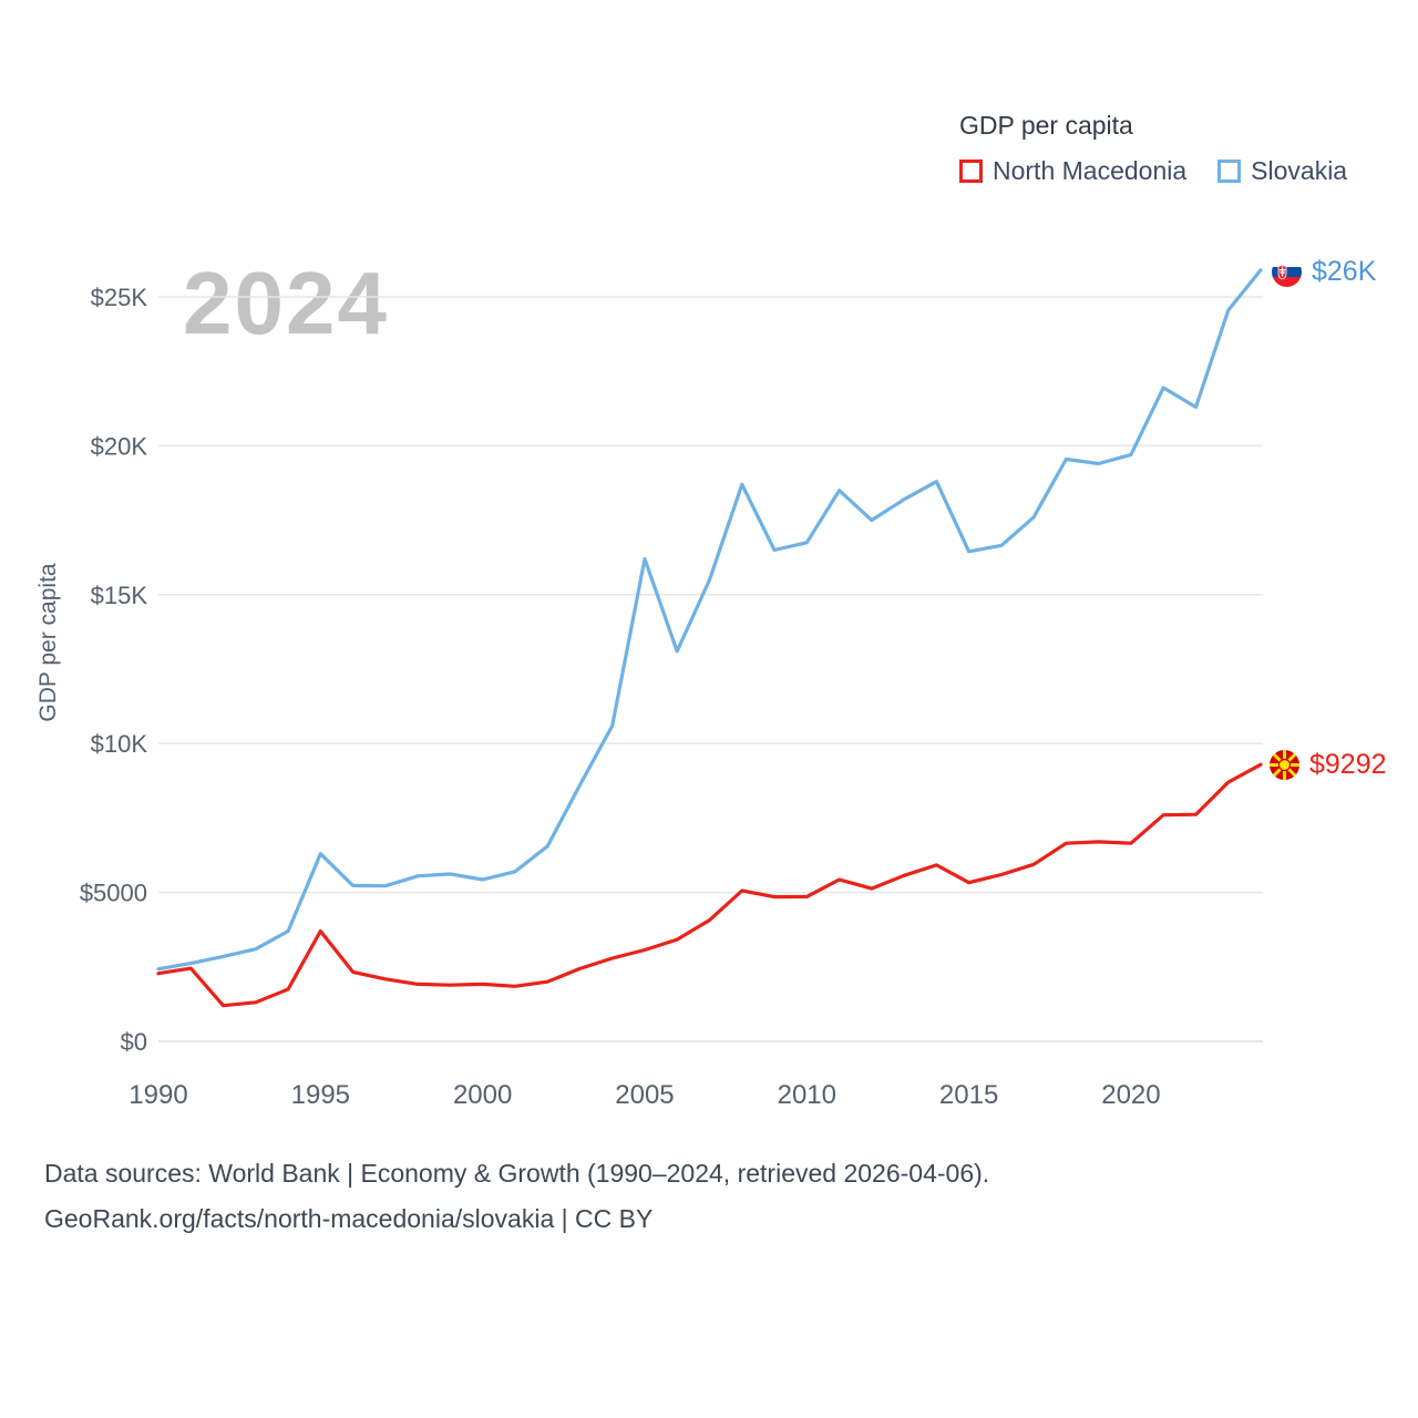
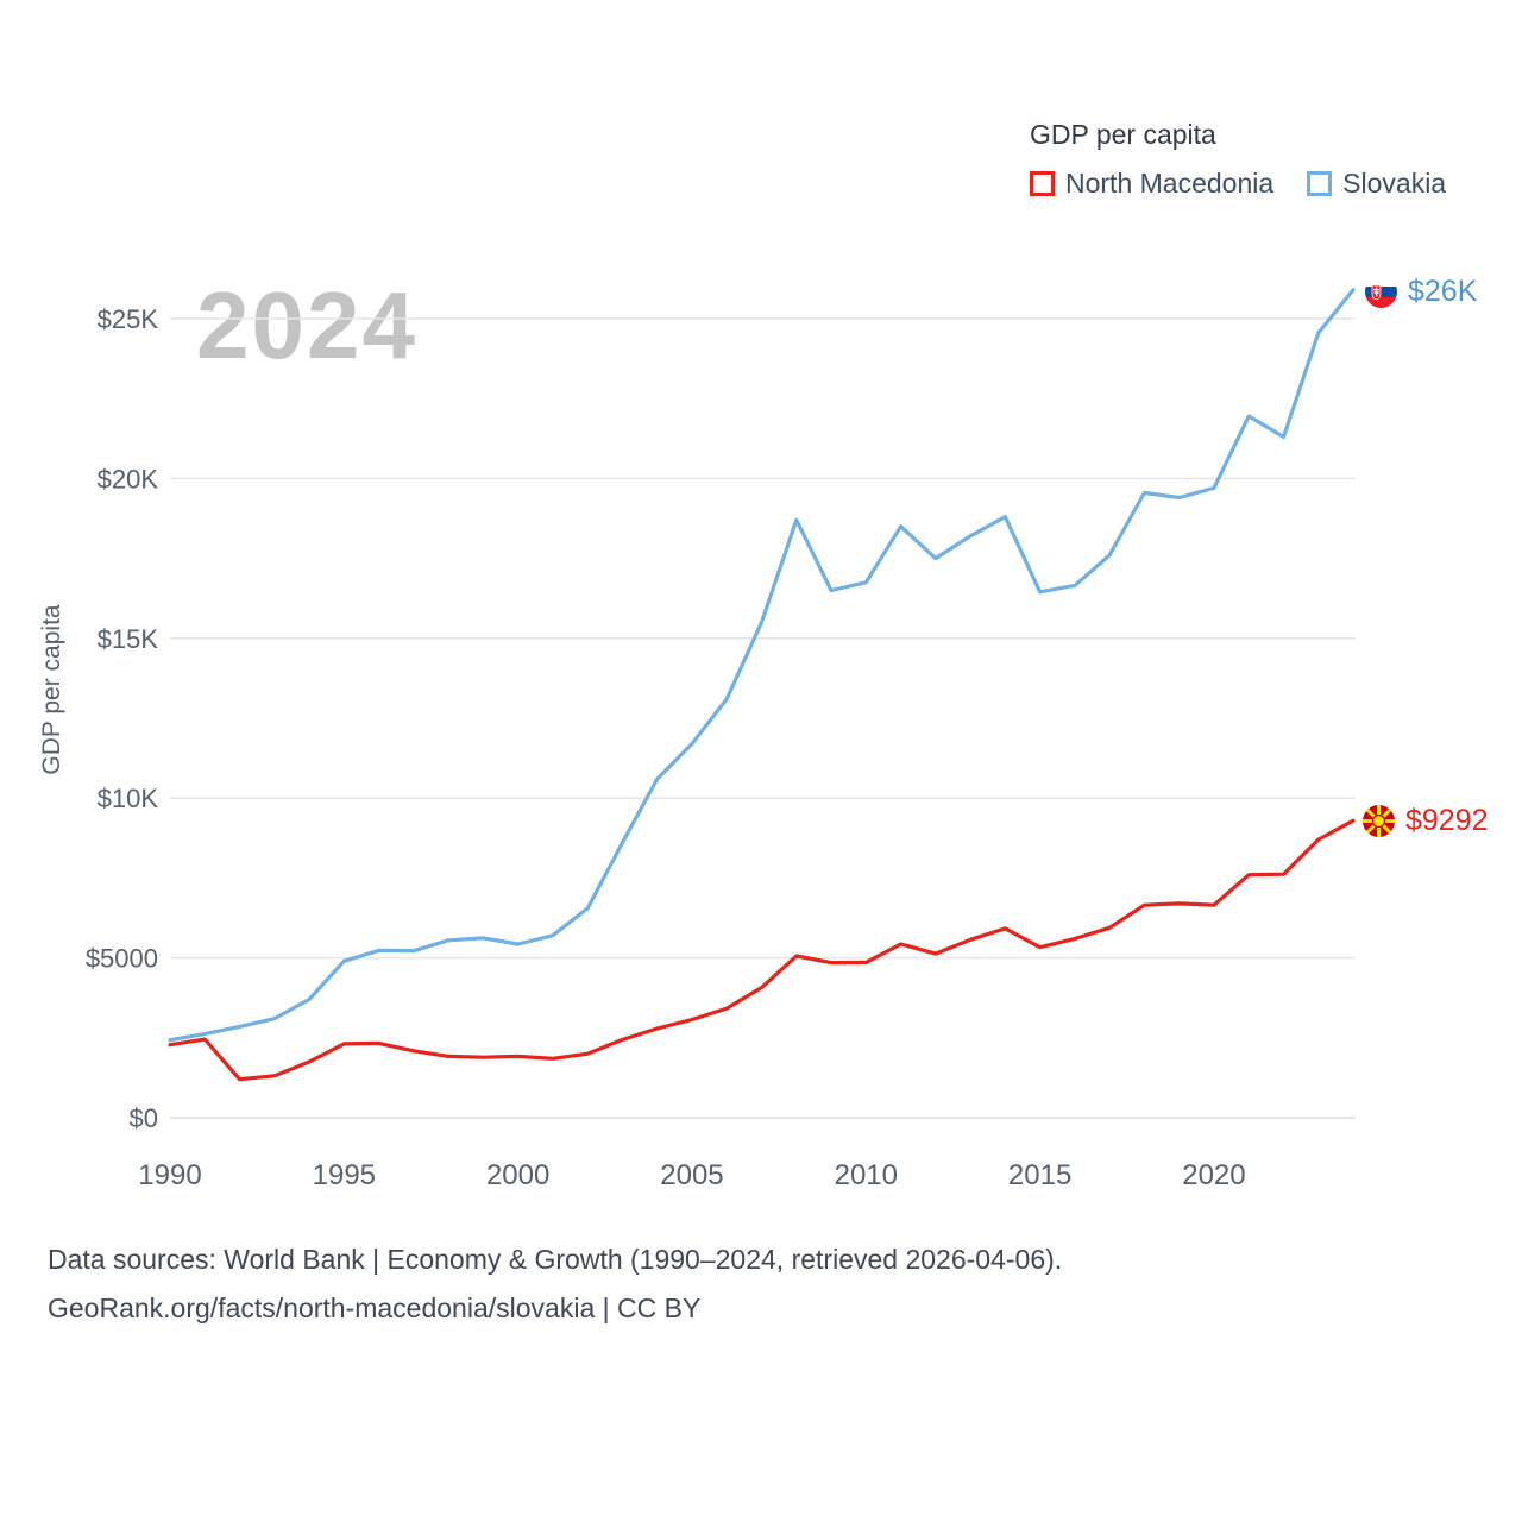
Slovakia/1995: $6.3K -> $4.9K
North Macedonia/1995: $3.7K -> $2.3K
Slovakia/2005: $16.2K -> $11.7K
